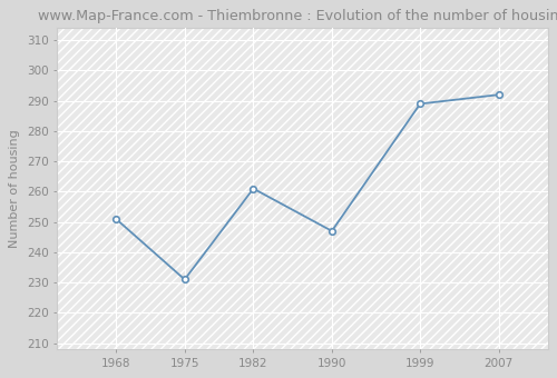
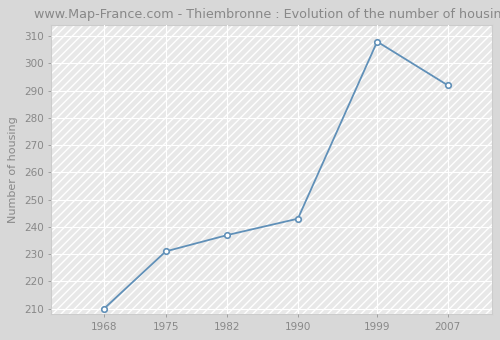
1968: 251 -> 210
1982: 261 -> 237
1990: 247 -> 243
1999: 289 -> 308
